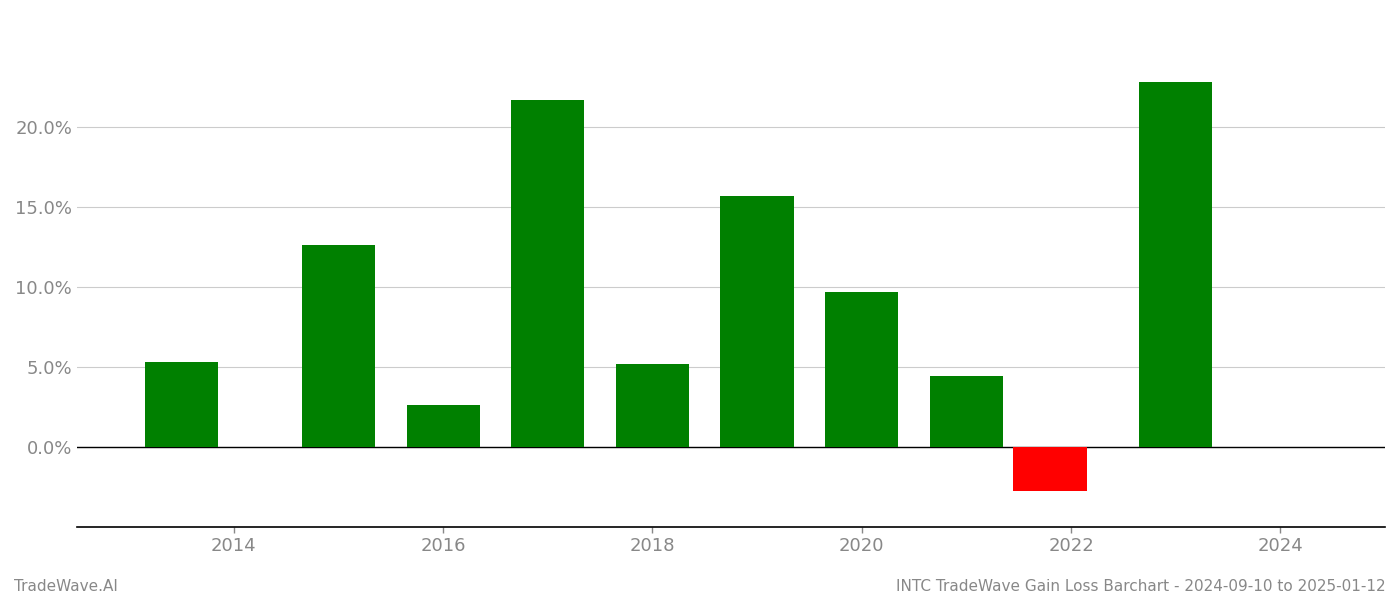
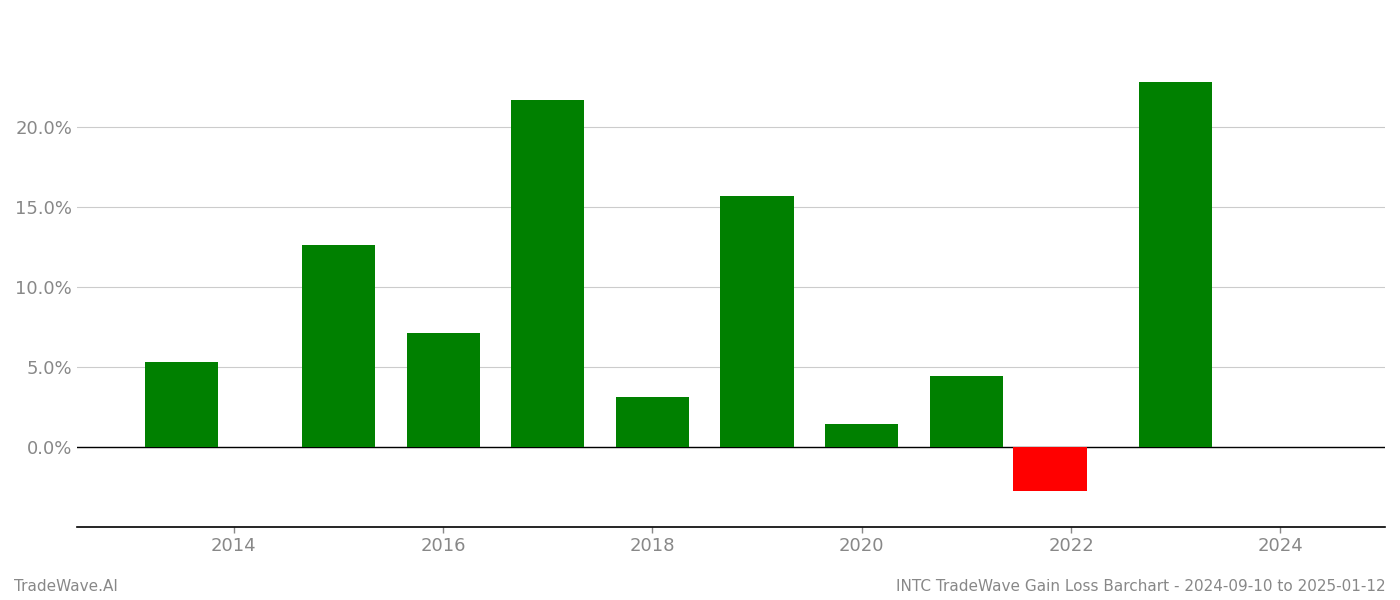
2016: 2.6% -> 7.1%
2018: 5.2% -> 3.1%
2020: 9.7% -> 1.4%
